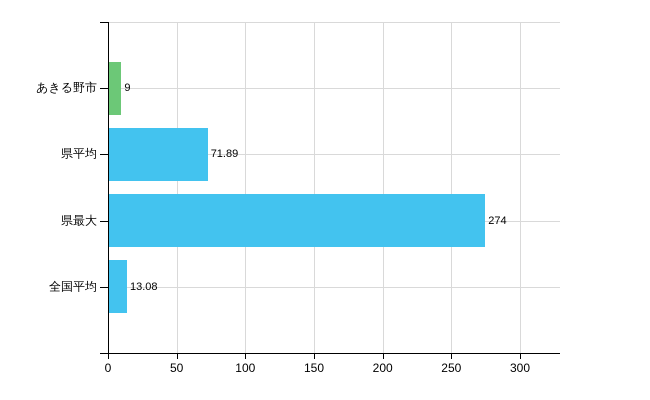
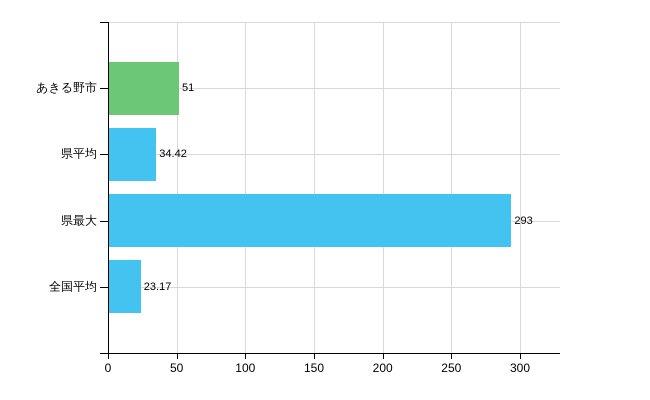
あきる野市: 9 -> 51
県平均: 71.89 -> 34.42
県最大: 274 -> 293
全国平均: 13.08 -> 23.17
